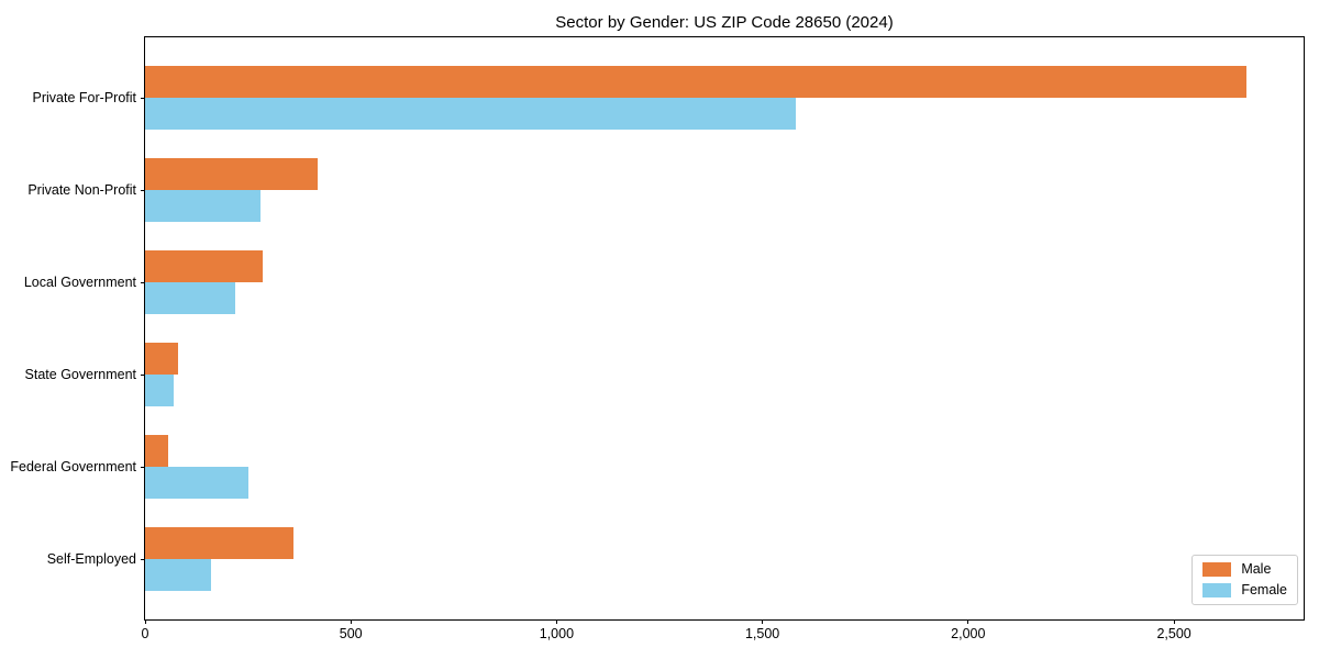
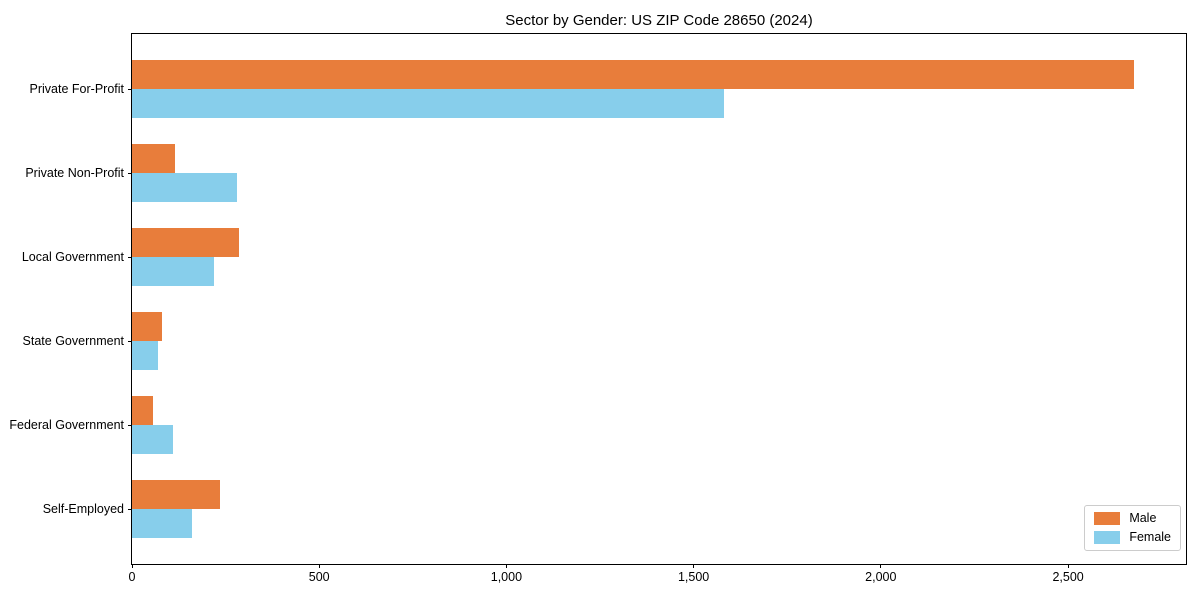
Male/Private Non-Profit: 420 -> 120
Female/Federal Government: 250 -> 110
Male/Self-Employed: 360 -> 240
